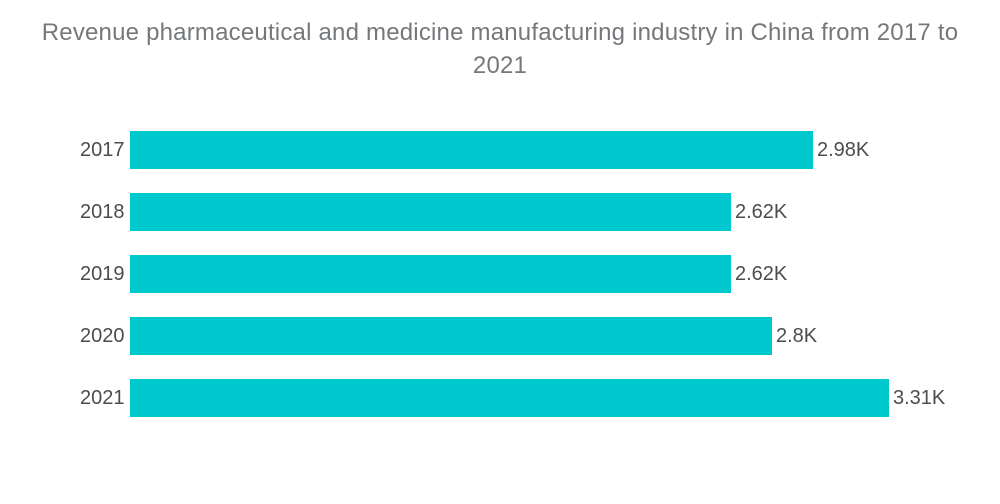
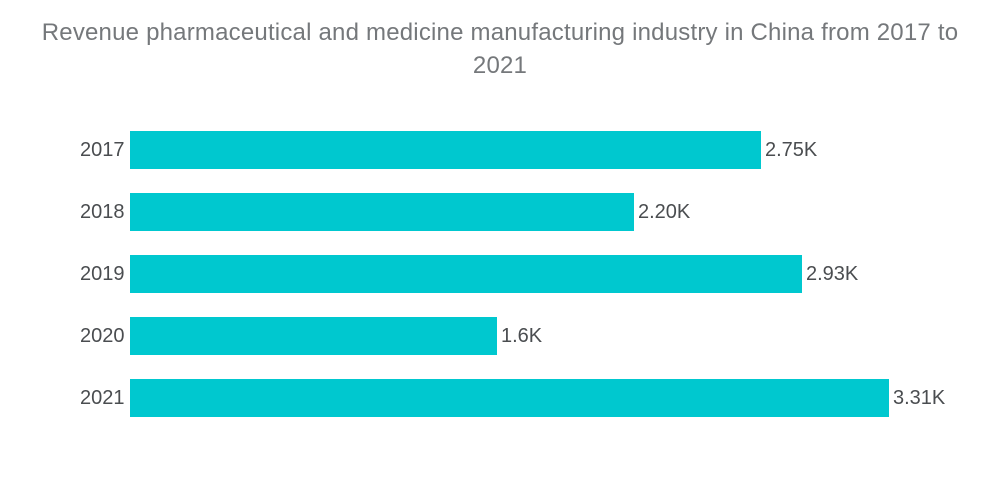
2017: 2.98K -> 2.75K
2018: 2.62K -> 2.20K
2019: 2.62K -> 2.93K
2020: 2.8K -> 1.6K
